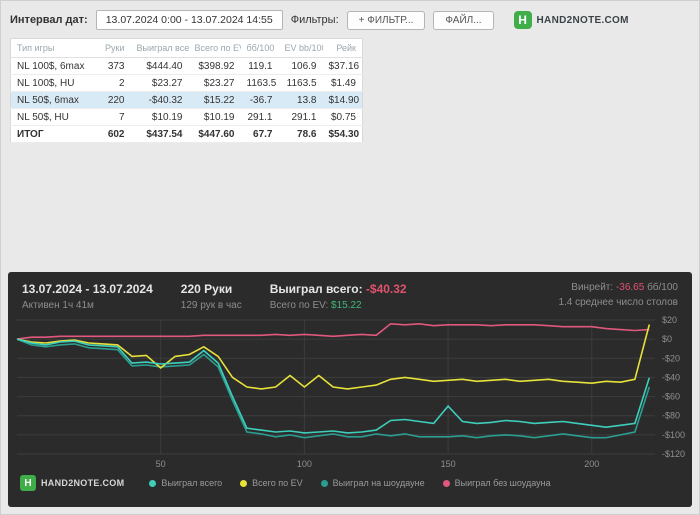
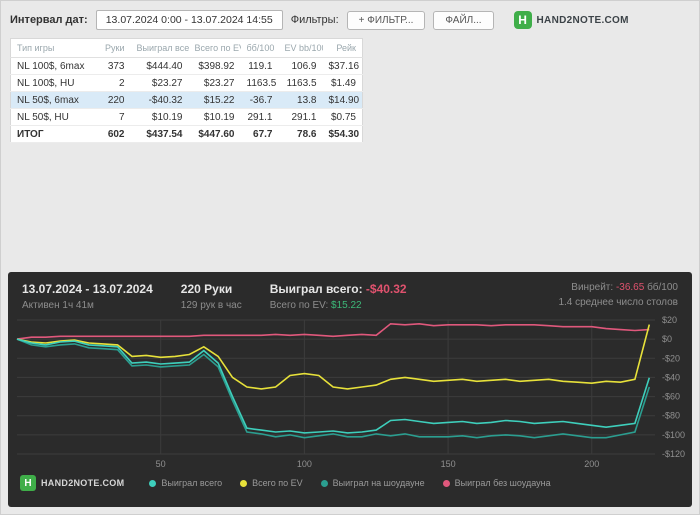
Всего по EV/50: -$30 -> -$20
Всего по EV/100: -$50 -> -$40
Выиграл всего/150: -$70 -> -$90
